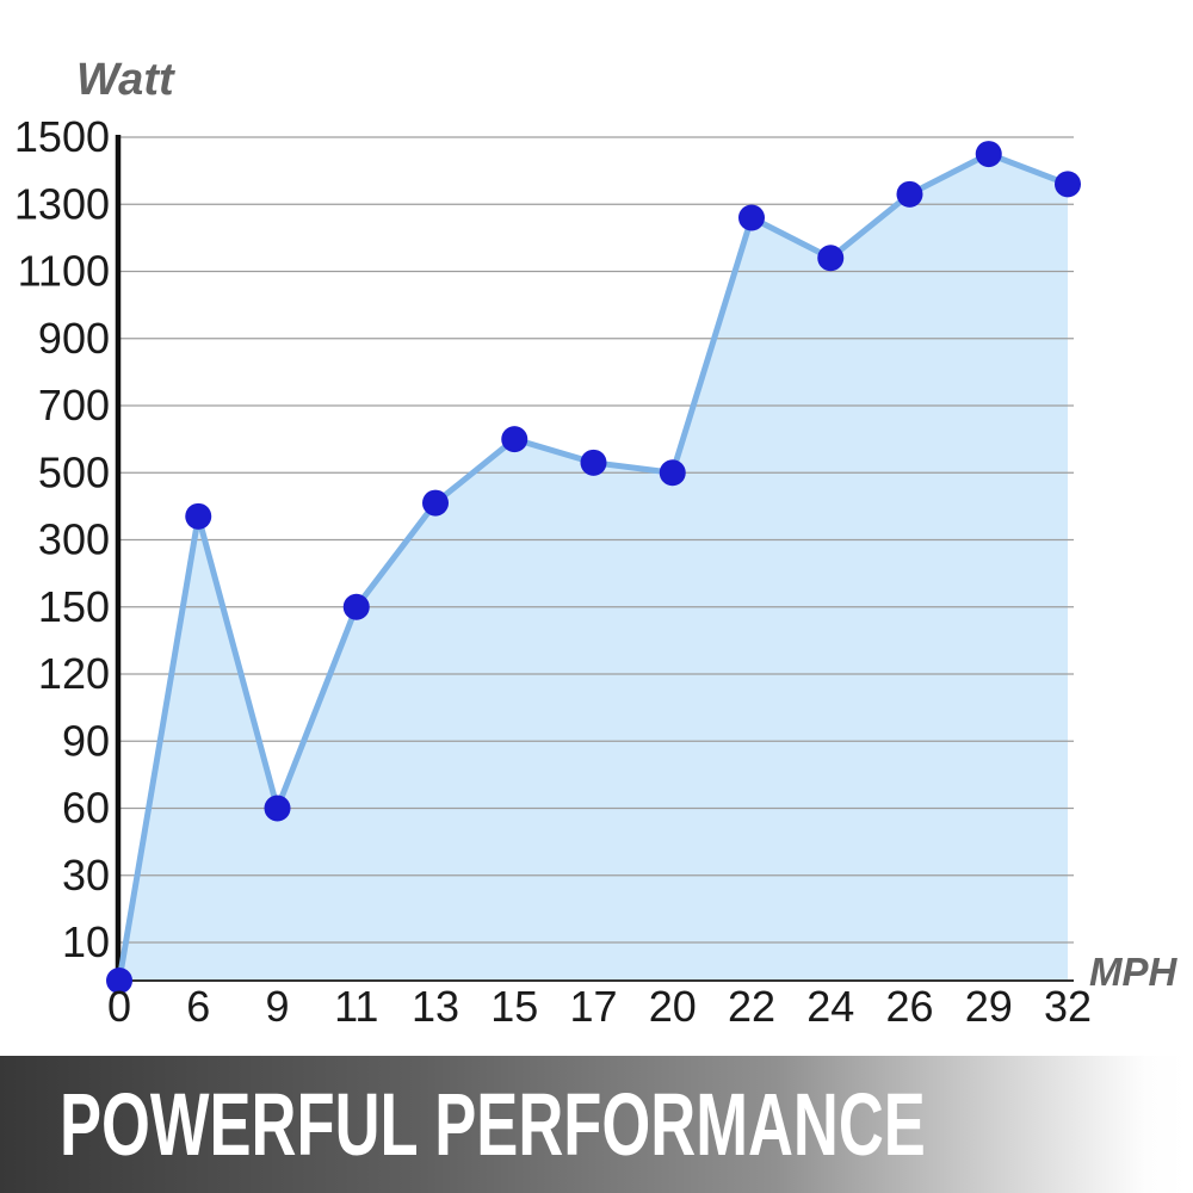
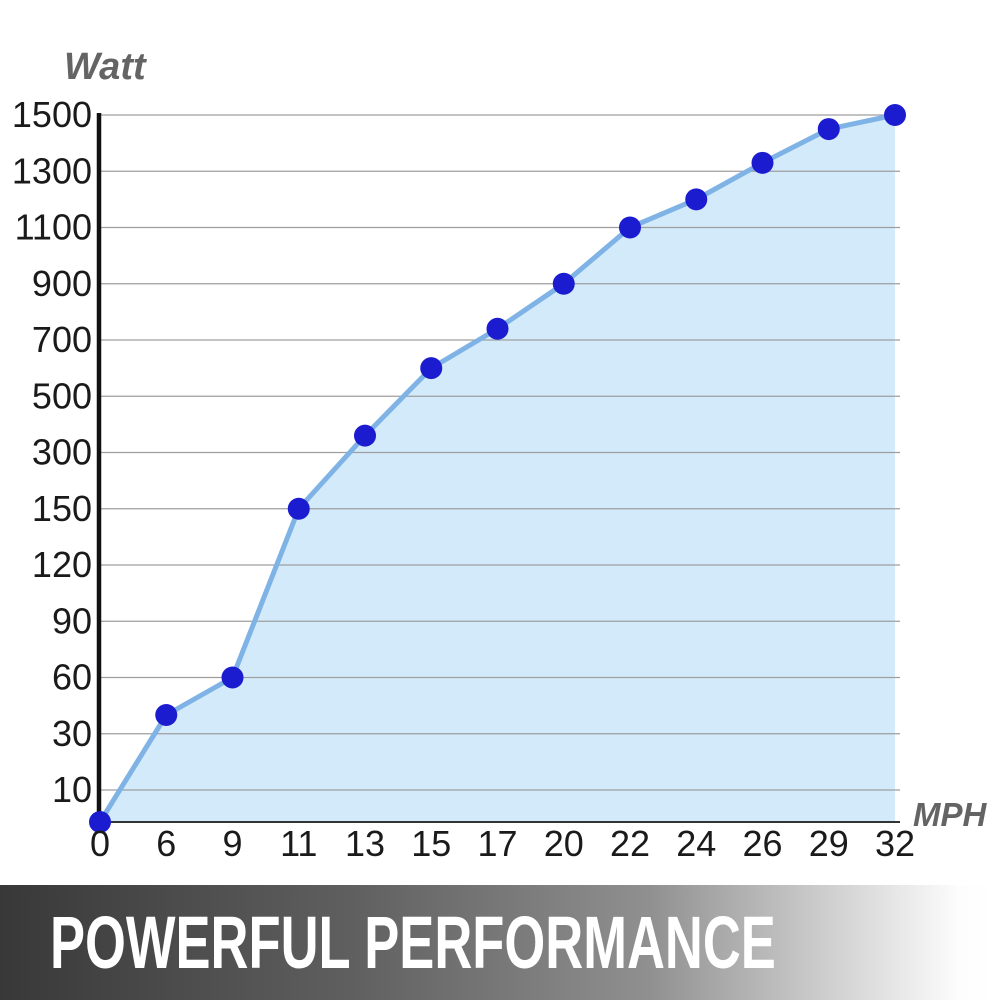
6: 370 -> 40
13: 410 -> 360
17: 530 -> 740
20: 500 -> 900
22: 1260 -> 1100
24: 1140 -> 1200
32: 1360 -> 1500
